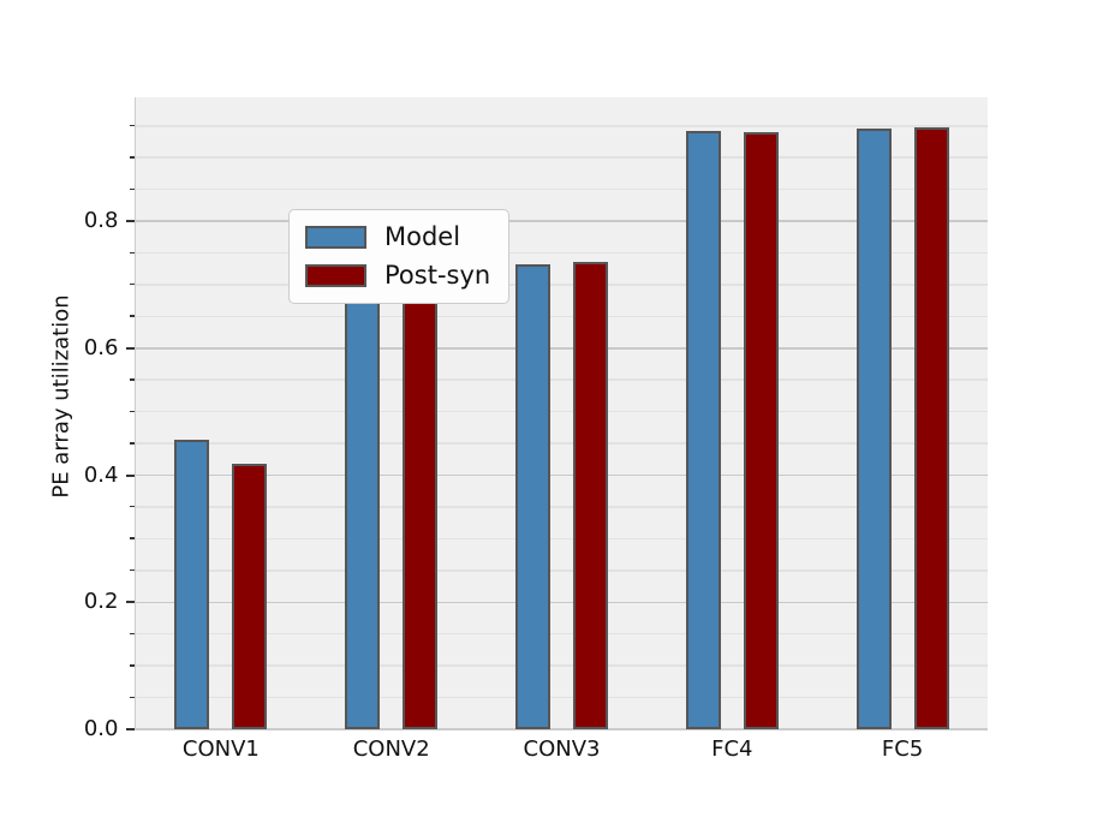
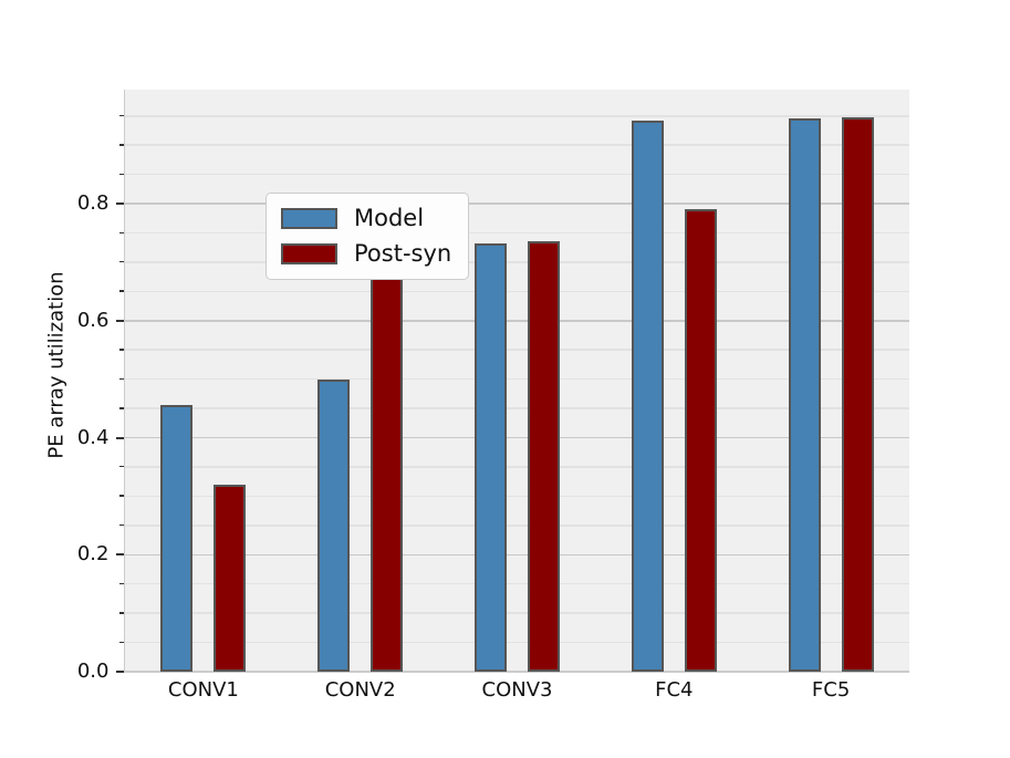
Post-syn/CONV1: 0.42 -> 0.32
Model/CONV2: 0.73 -> 0.50
Post-syn/FC4: 0.94 -> 0.79
